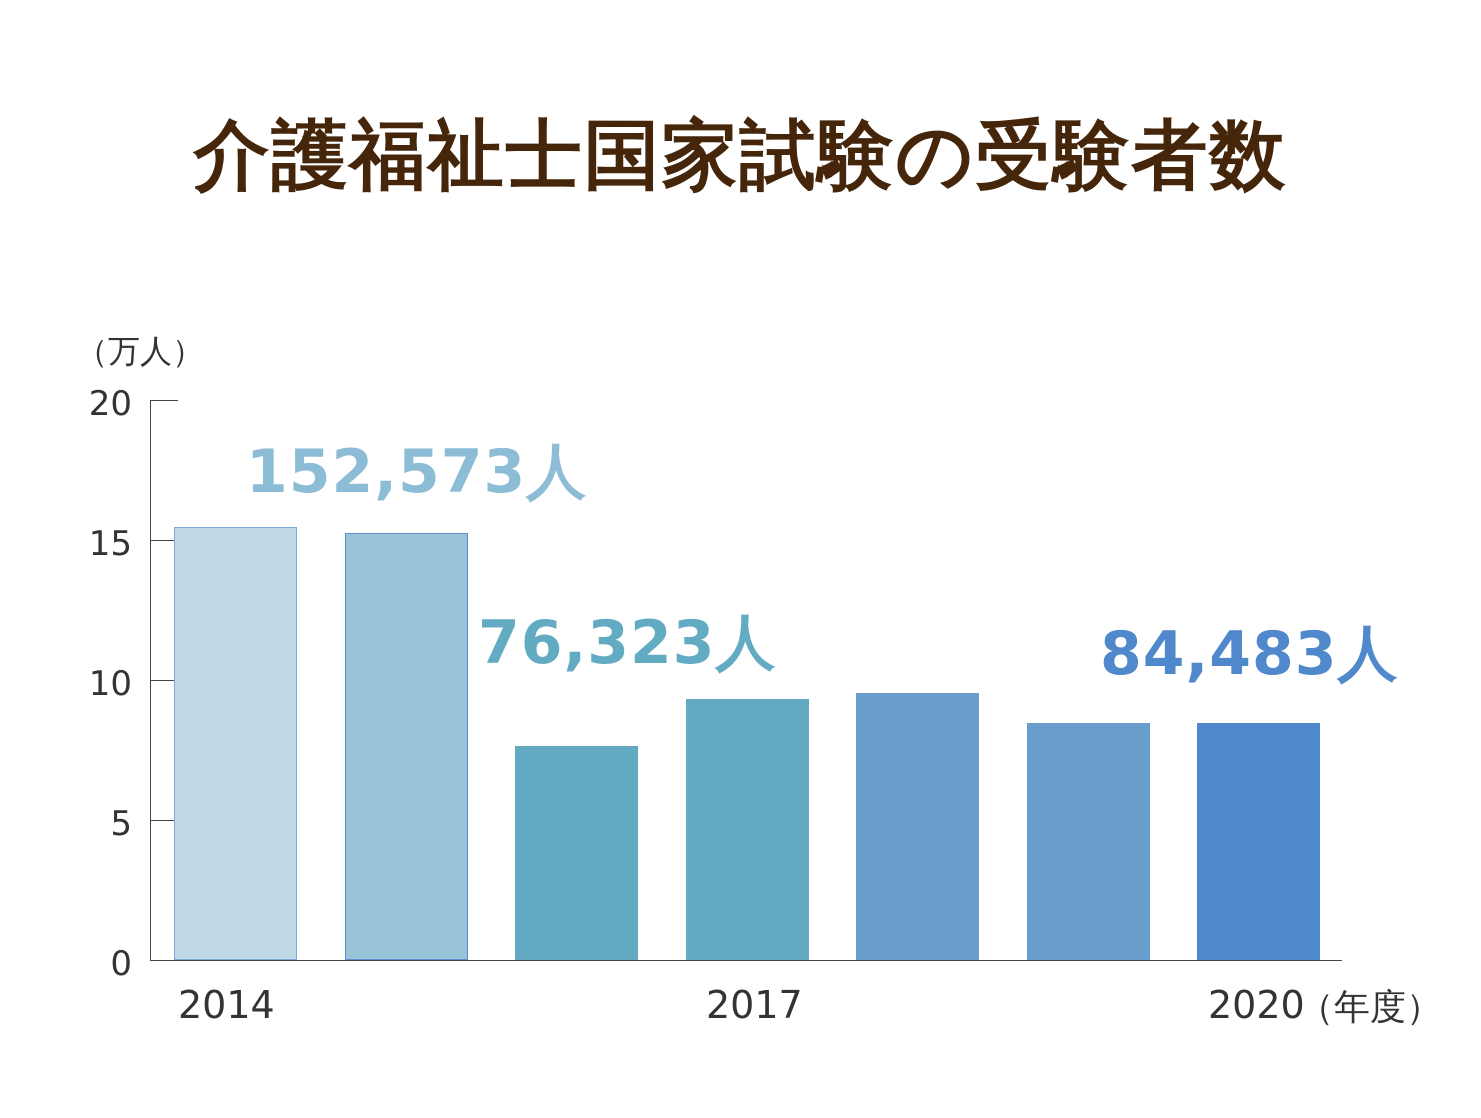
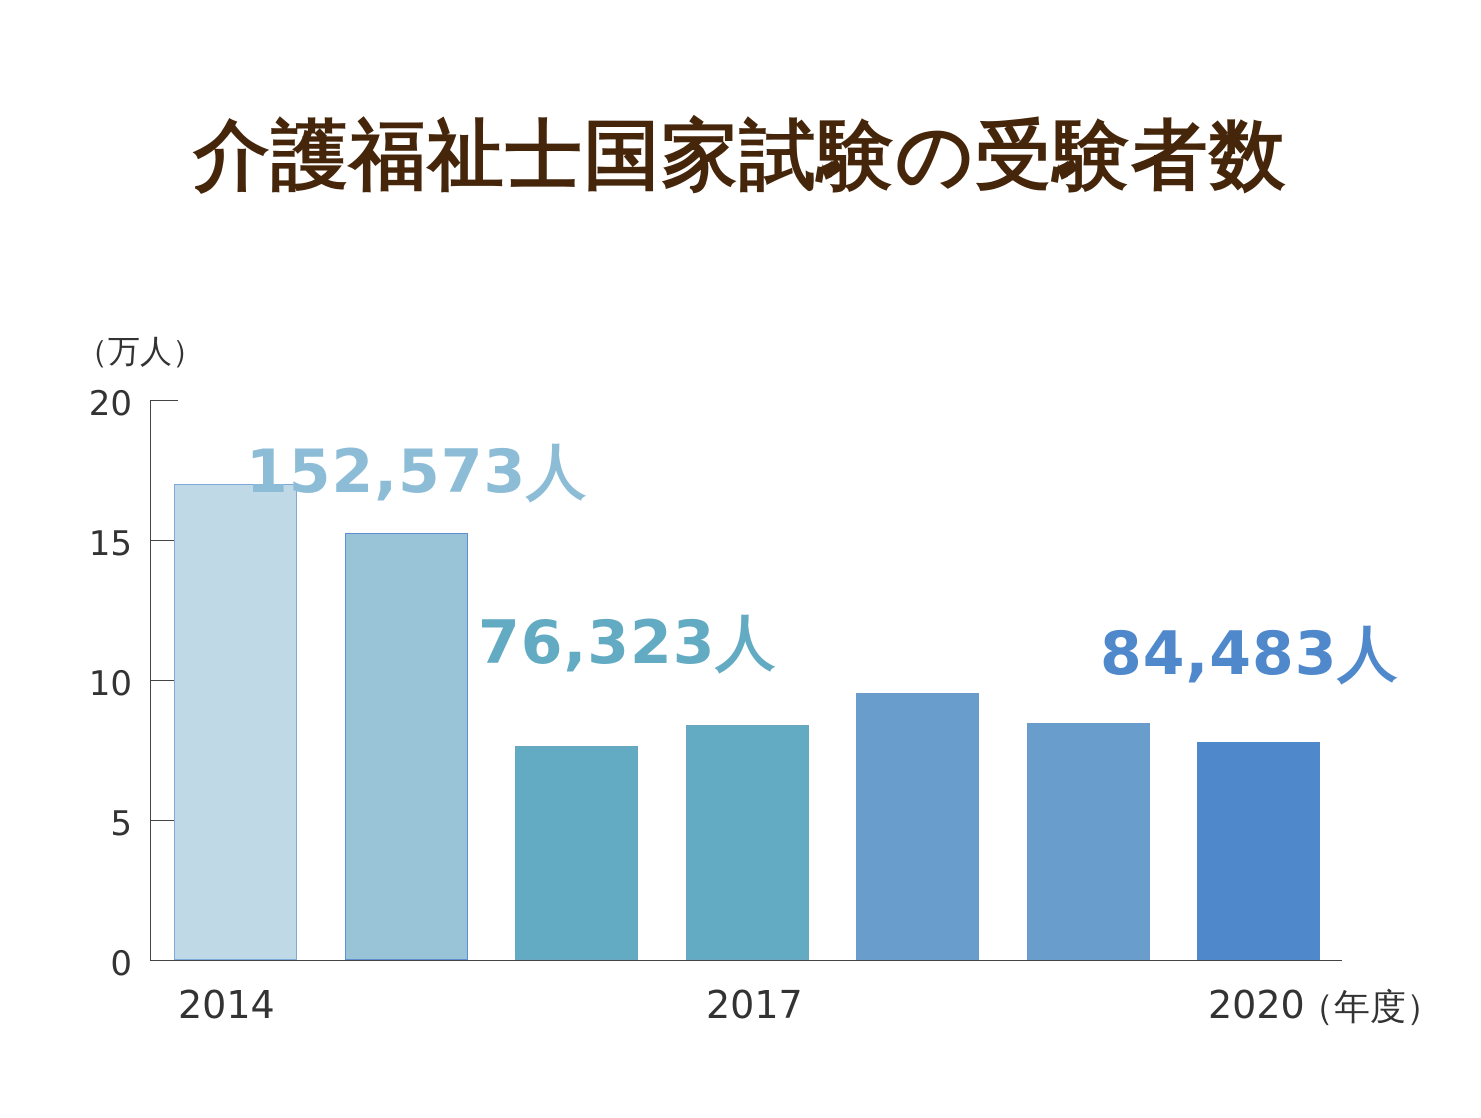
2014: 15.4 -> 17.0
2017: 9.3 -> 8.4
2020: 8.4 -> 7.8
